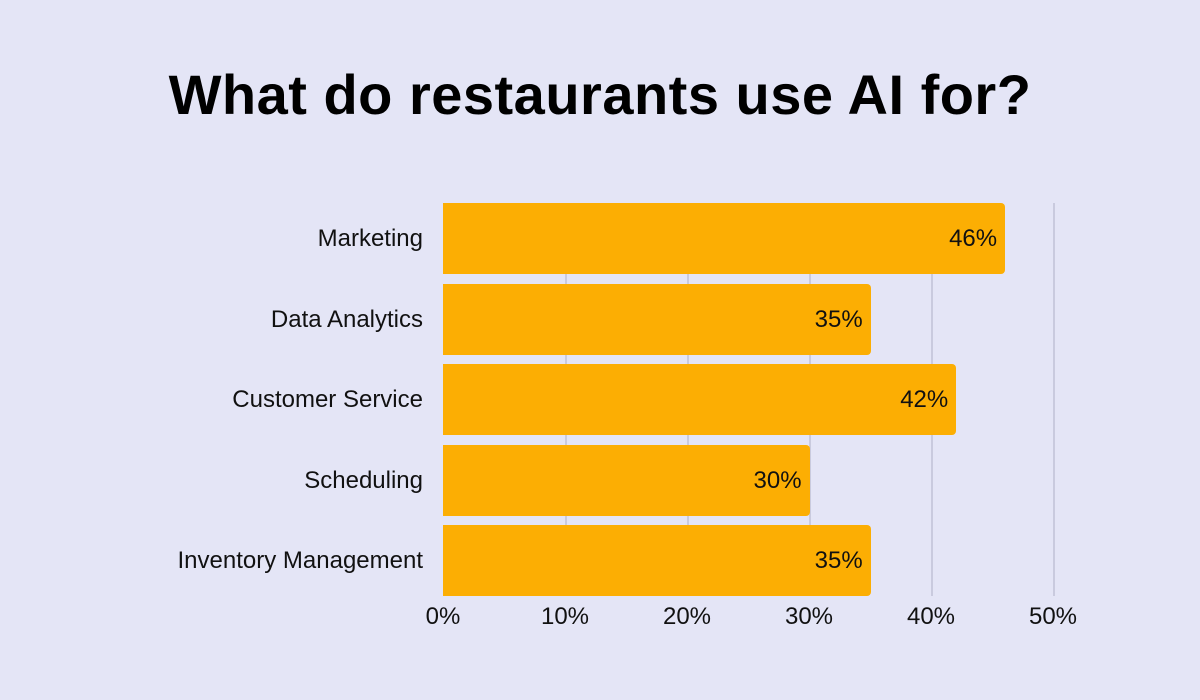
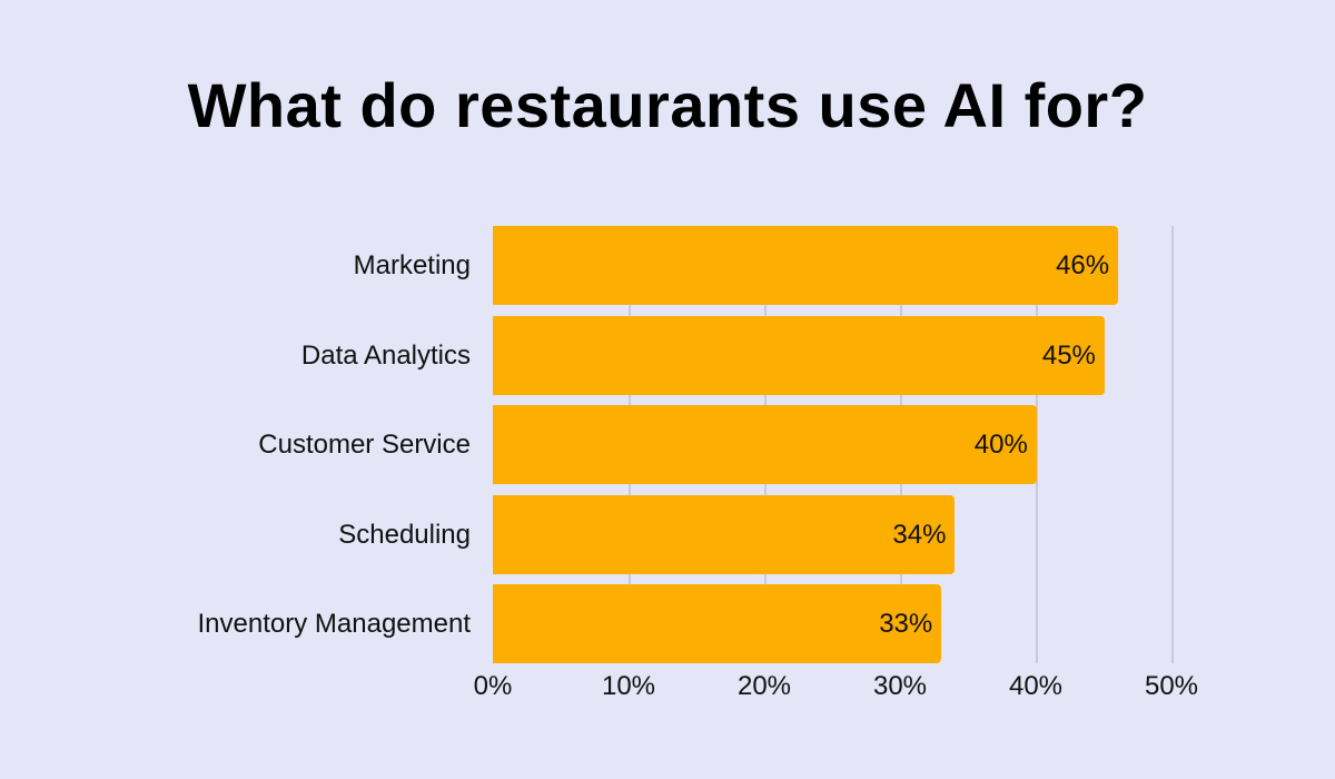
Data Analytics: 35% -> 45%
Customer Service: 42% -> 40%
Scheduling: 30% -> 34%
Inventory Management: 35% -> 33%
